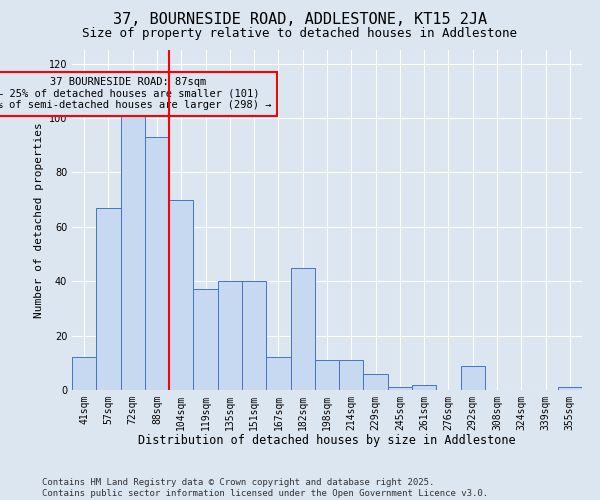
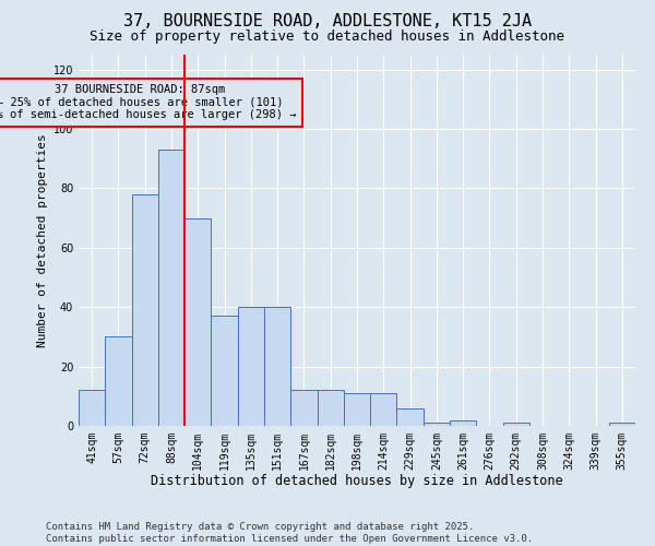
57sqm: 67 -> 30
72sqm: 101 -> 78
182sqm: 45 -> 12
292sqm: 9 -> 1
